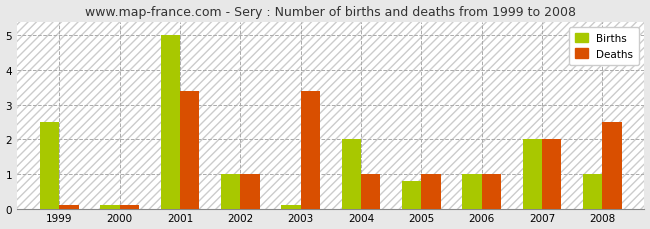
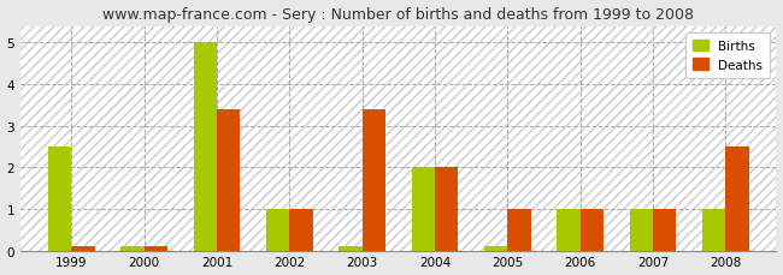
Deaths/2004: 1.0 -> 2.0
Births/2005: 0.8 -> 0.1
Births/2007: 2.0 -> 1.0
Deaths/2007: 2.0 -> 1.0
